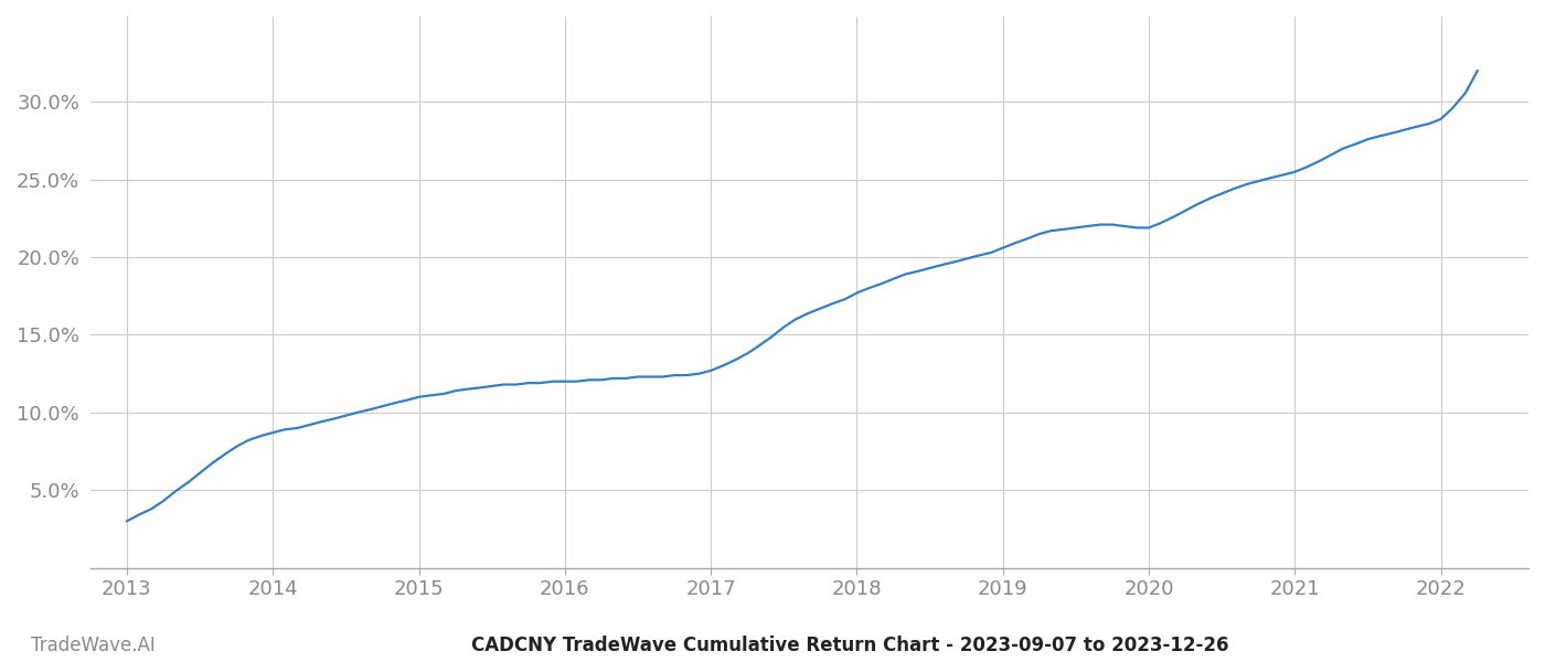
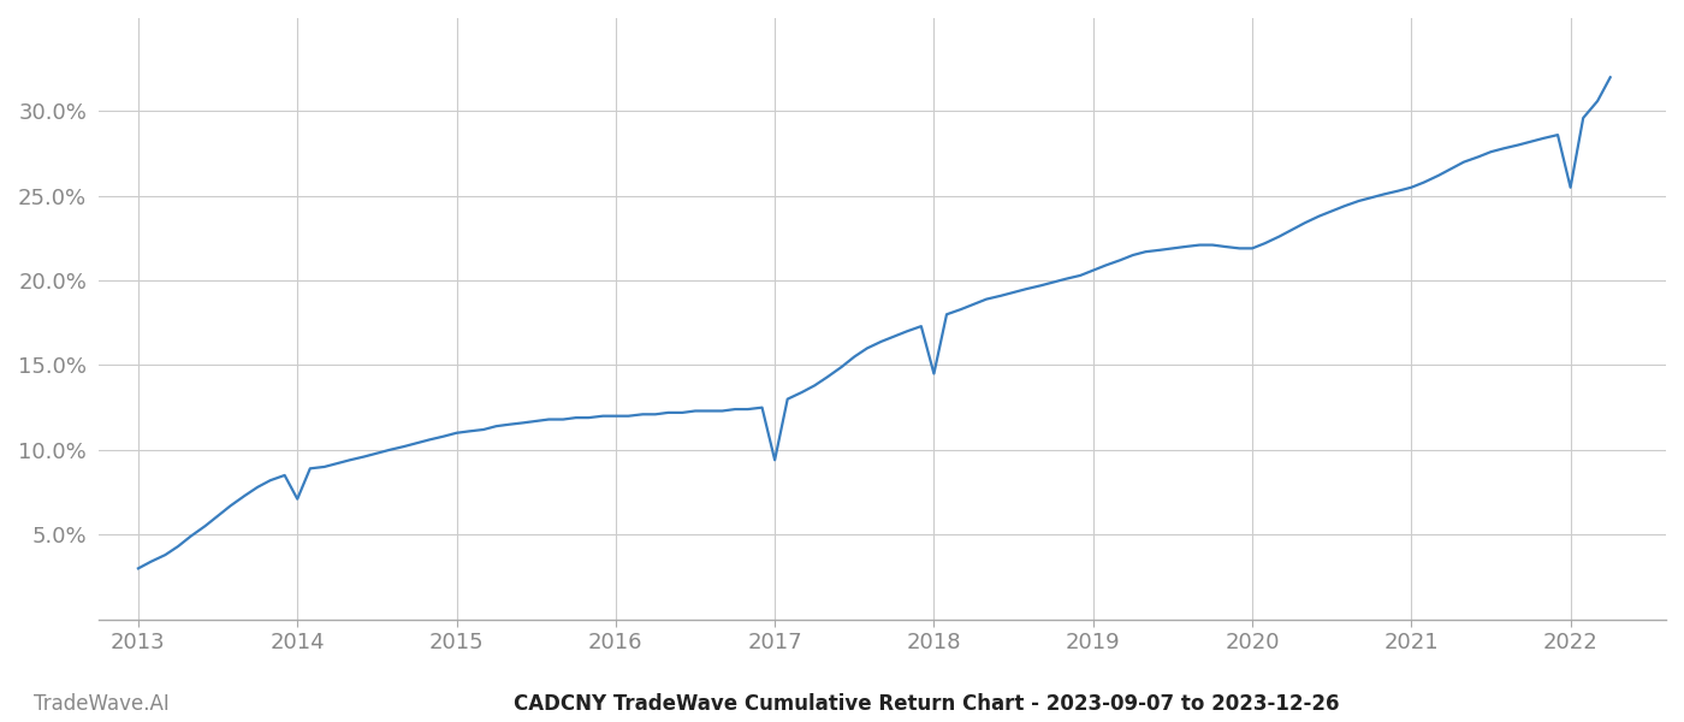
2014: 8.7% -> 7.1%
2017: 12.7% -> 9.4%
2018: 17.7% -> 14.5%
2022: 28.9% -> 25.5%
